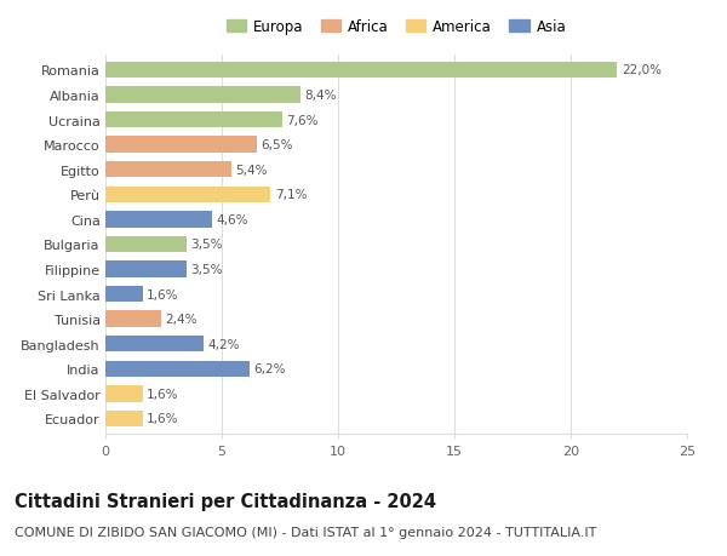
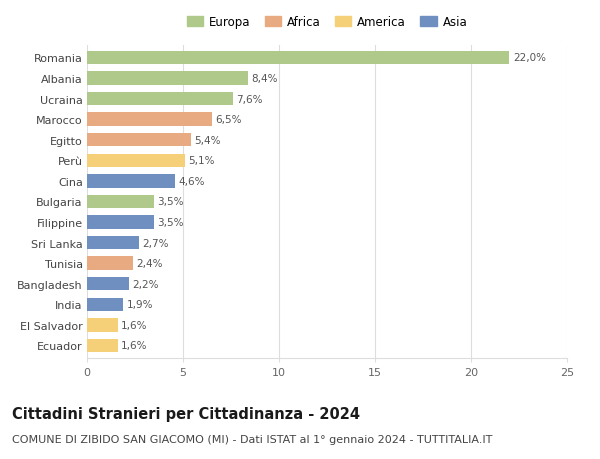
Perù: 7,1% -> 5,1%
Sri Lanka: 1,6% -> 2,7%
Bangladesh: 4,2% -> 2,2%
India: 6,2% -> 1,9%
